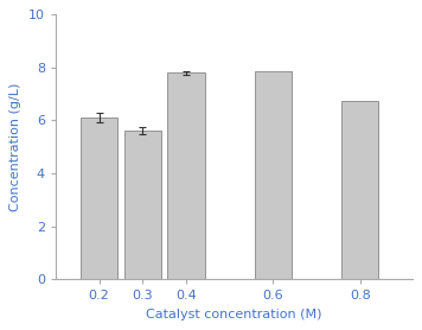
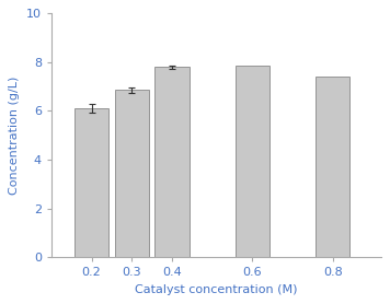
0.3: 5.60 -> 6.85
0.8: 6.75 -> 7.40
